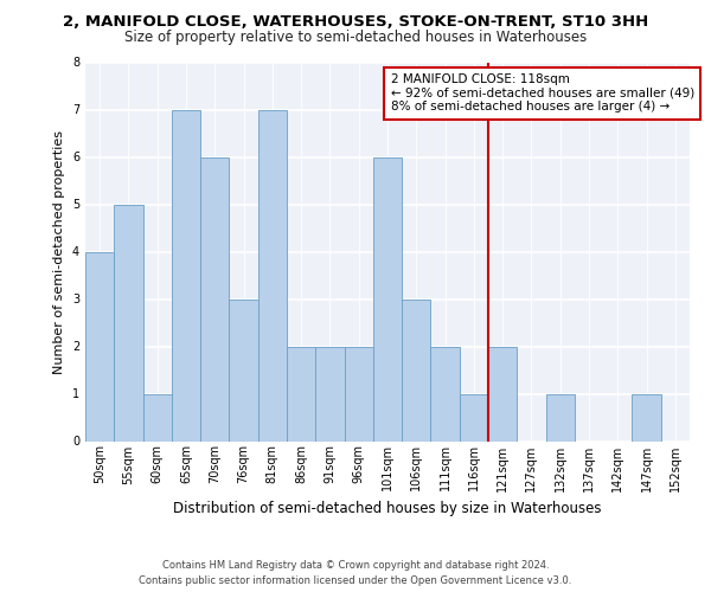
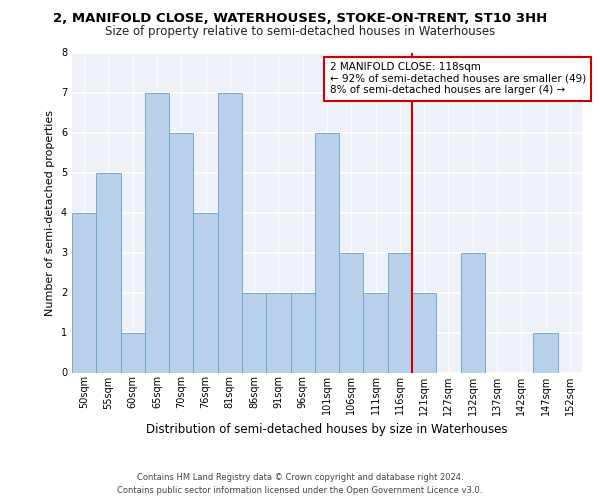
76sqm: 3 -> 4
116sqm: 1 -> 3
132sqm: 1 -> 3
